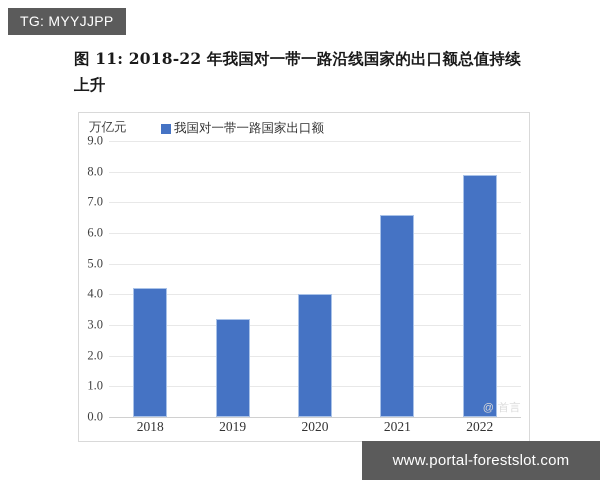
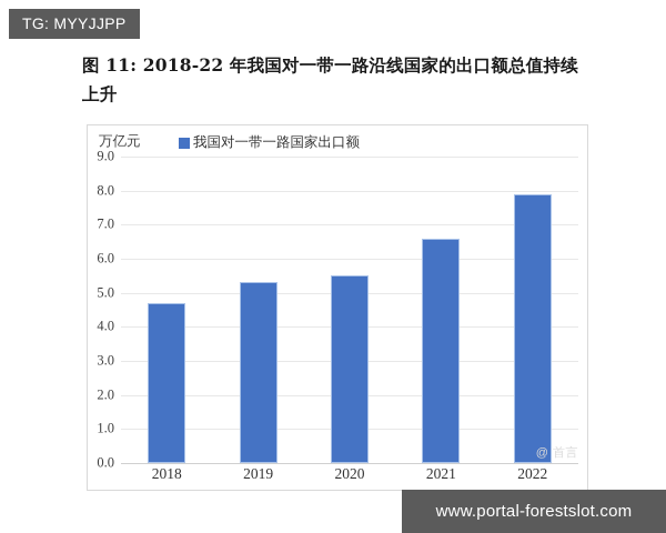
2018: 4.2 -> 4.7
2019: 3.2 -> 5.3
2020: 4.0 -> 5.5
